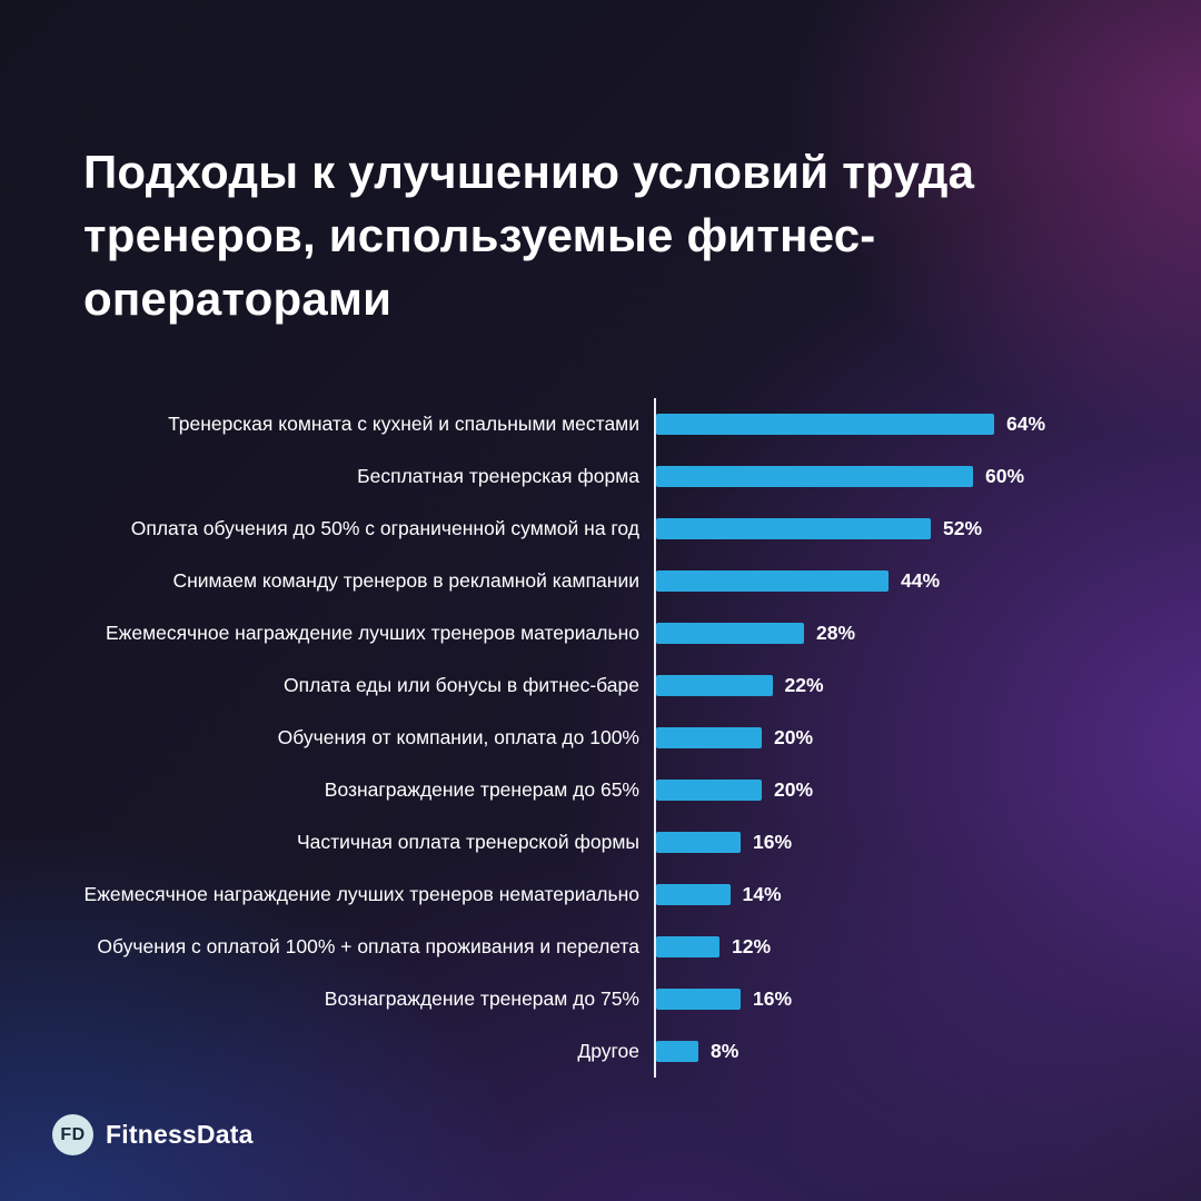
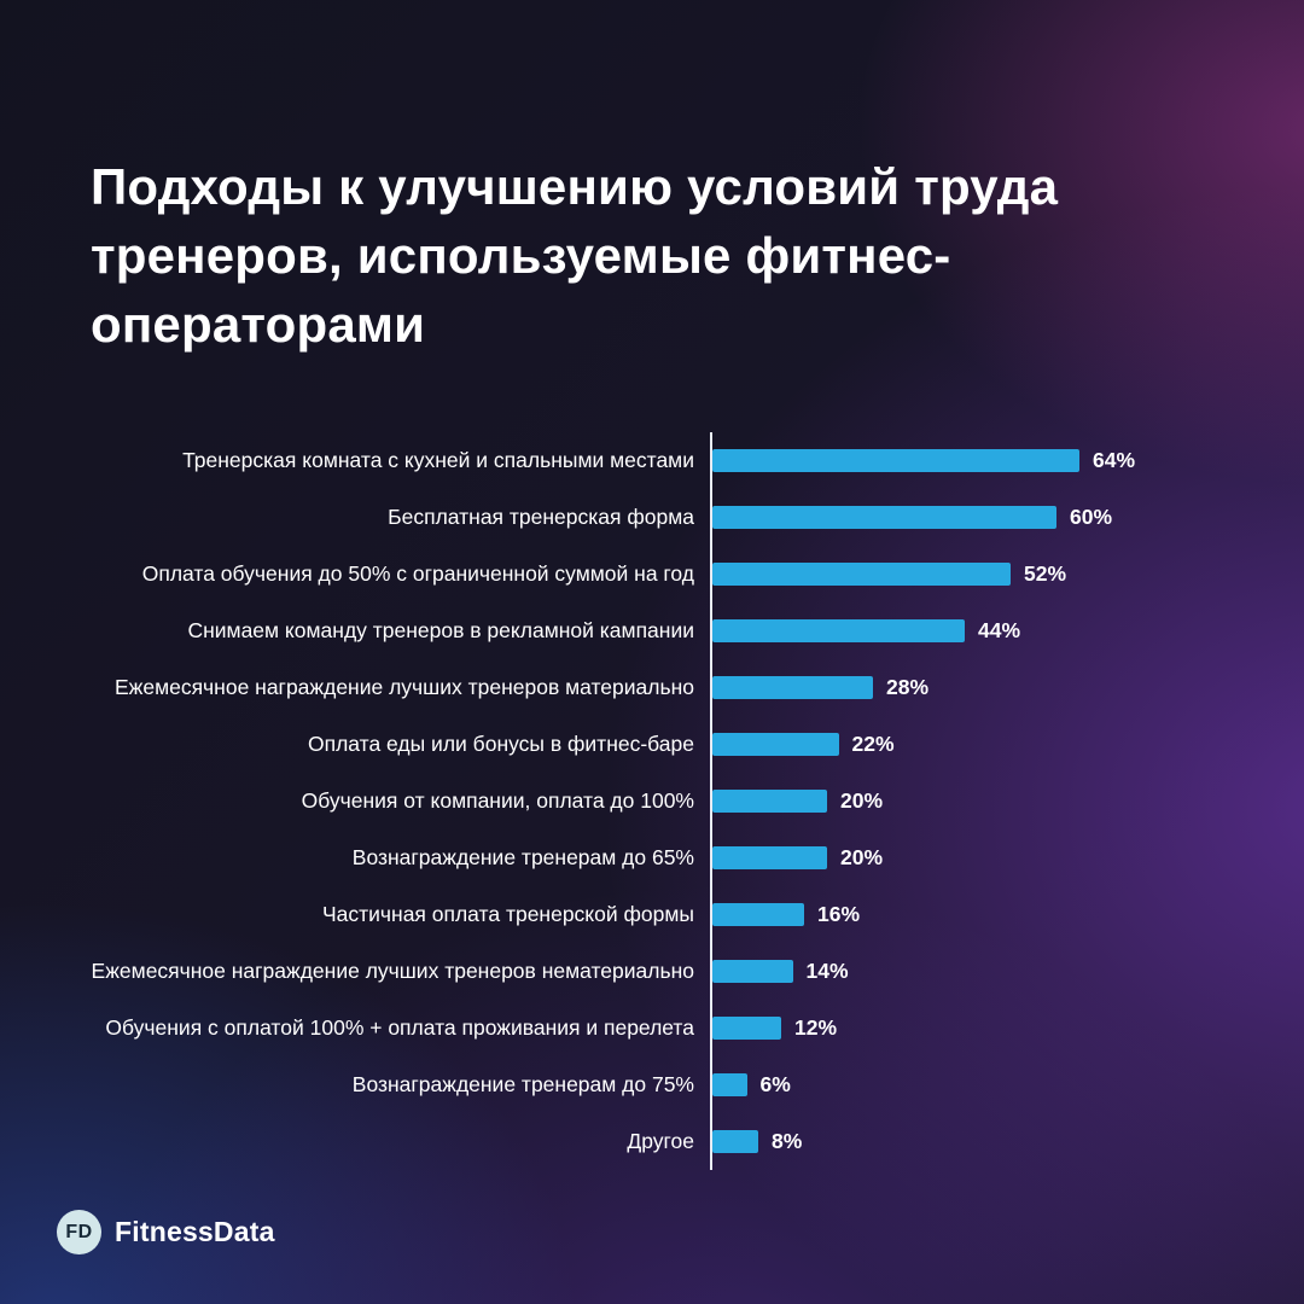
Вознаграждение тренерам до 75%: 16% -> 6%
